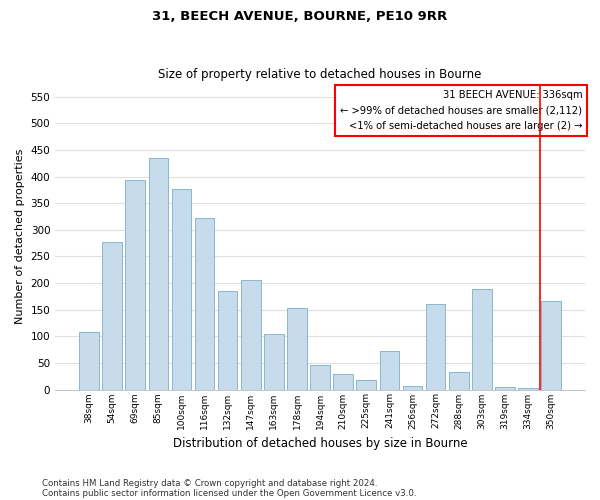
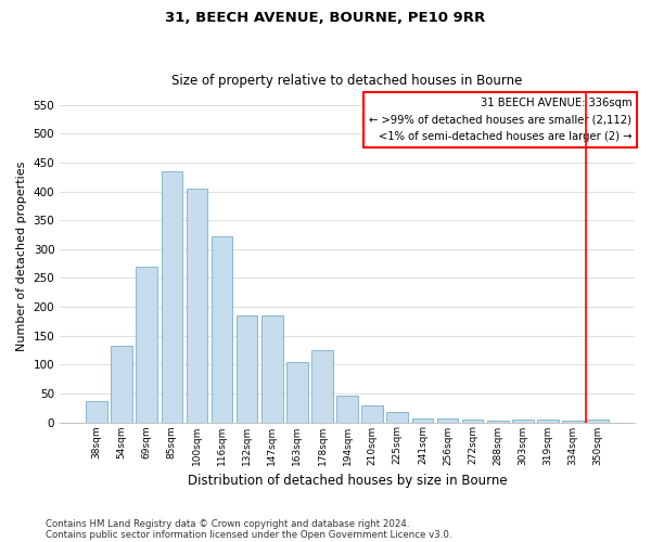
38sqm: 108 -> 37
54sqm: 278 -> 133
69sqm: 394 -> 270
100sqm: 376 -> 405
147sqm: 206 -> 185
178sqm: 154 -> 125
241sqm: 72 -> 7
272sqm: 160 -> 5
288sqm: 32 -> 3
303sqm: 188 -> 5
350sqm: 166 -> 5
